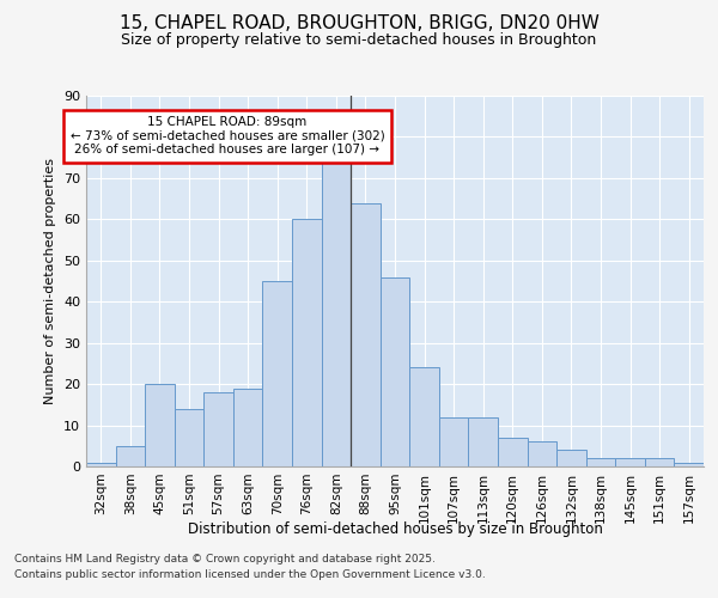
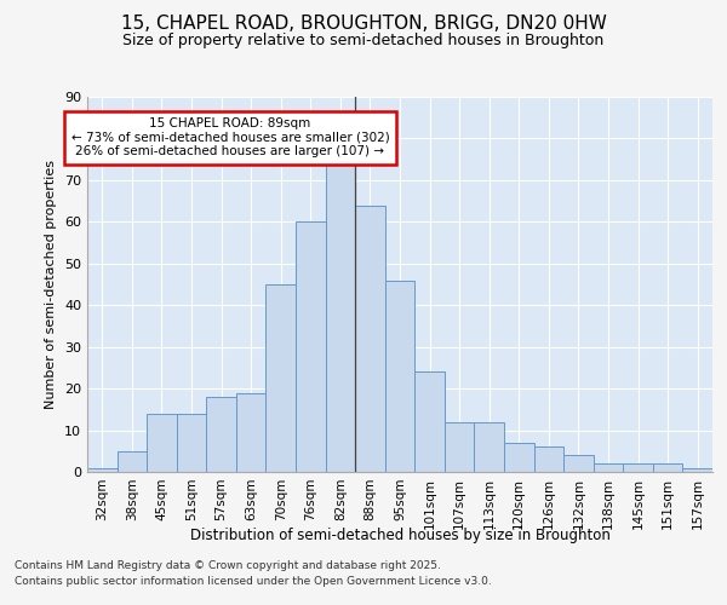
45sqm: 20 -> 14
